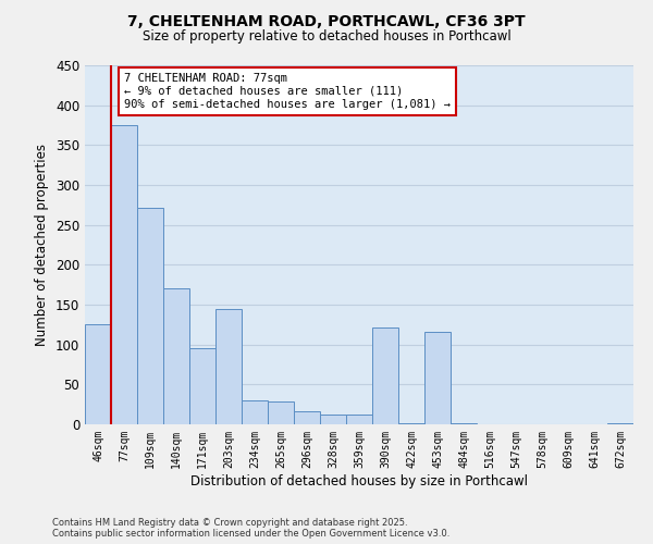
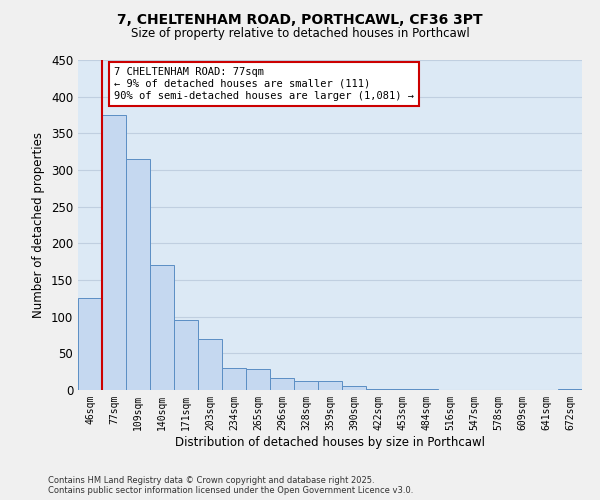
109sqm: 272 -> 315
203sqm: 144 -> 70
390sqm: 122 -> 5
453sqm: 116 -> 2
